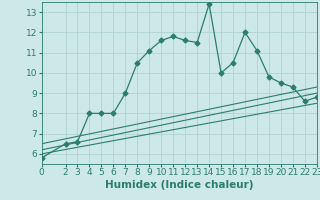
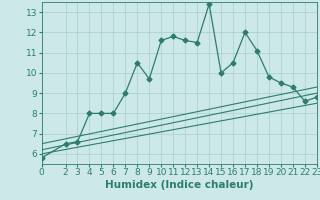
9: 11.1 -> 9.7
